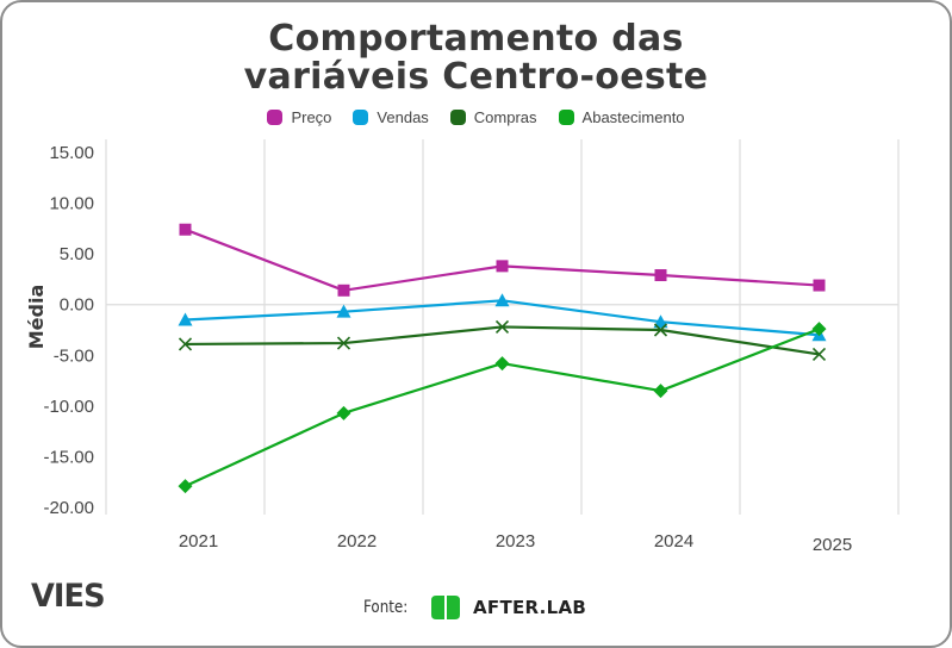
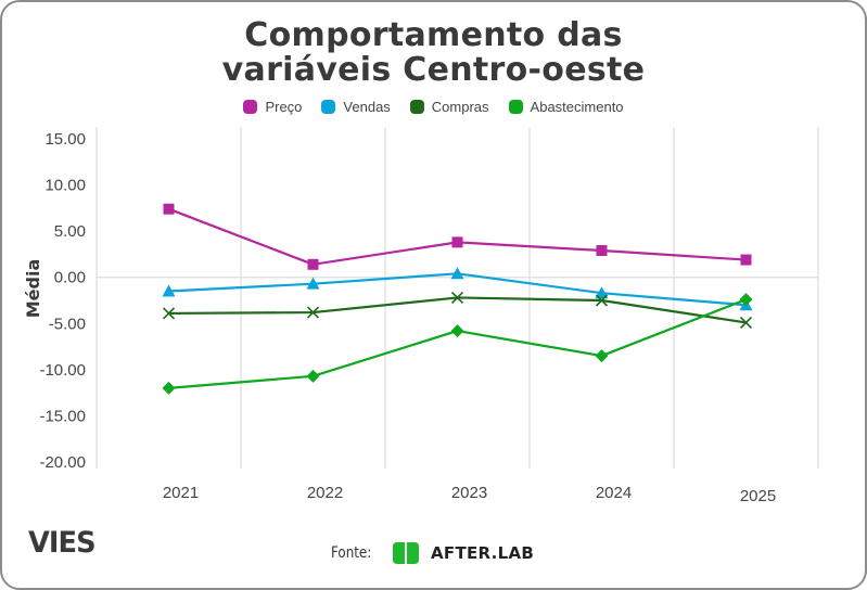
Abastecimento/2021: -18 -> -12
